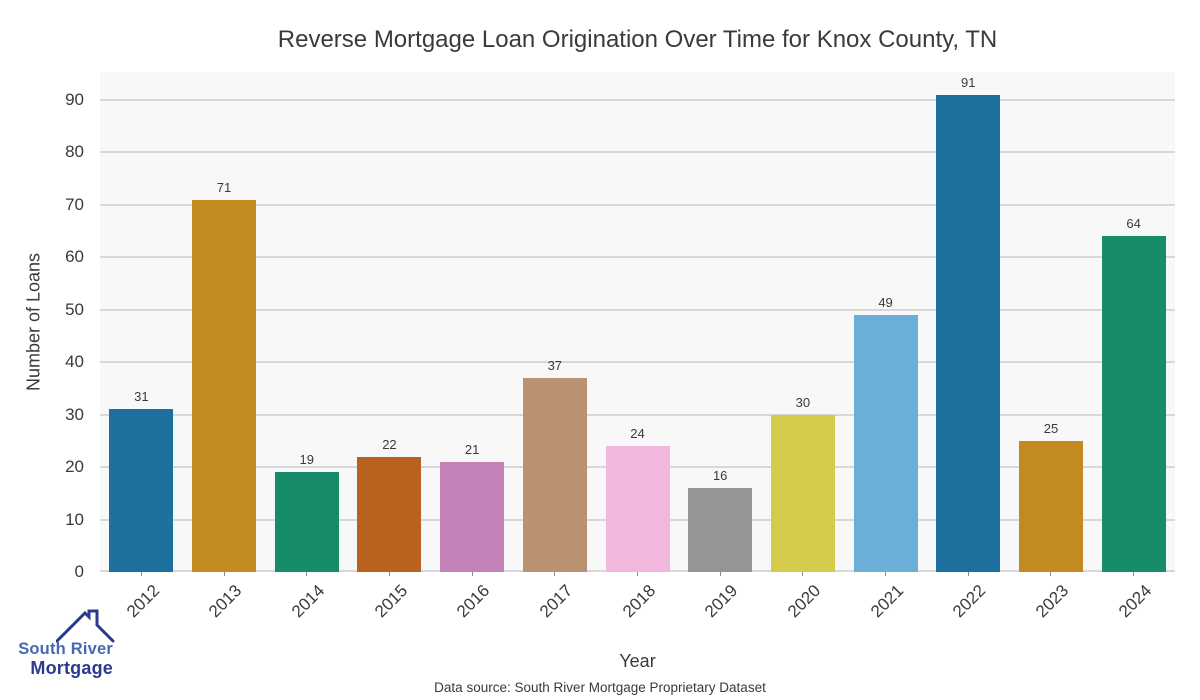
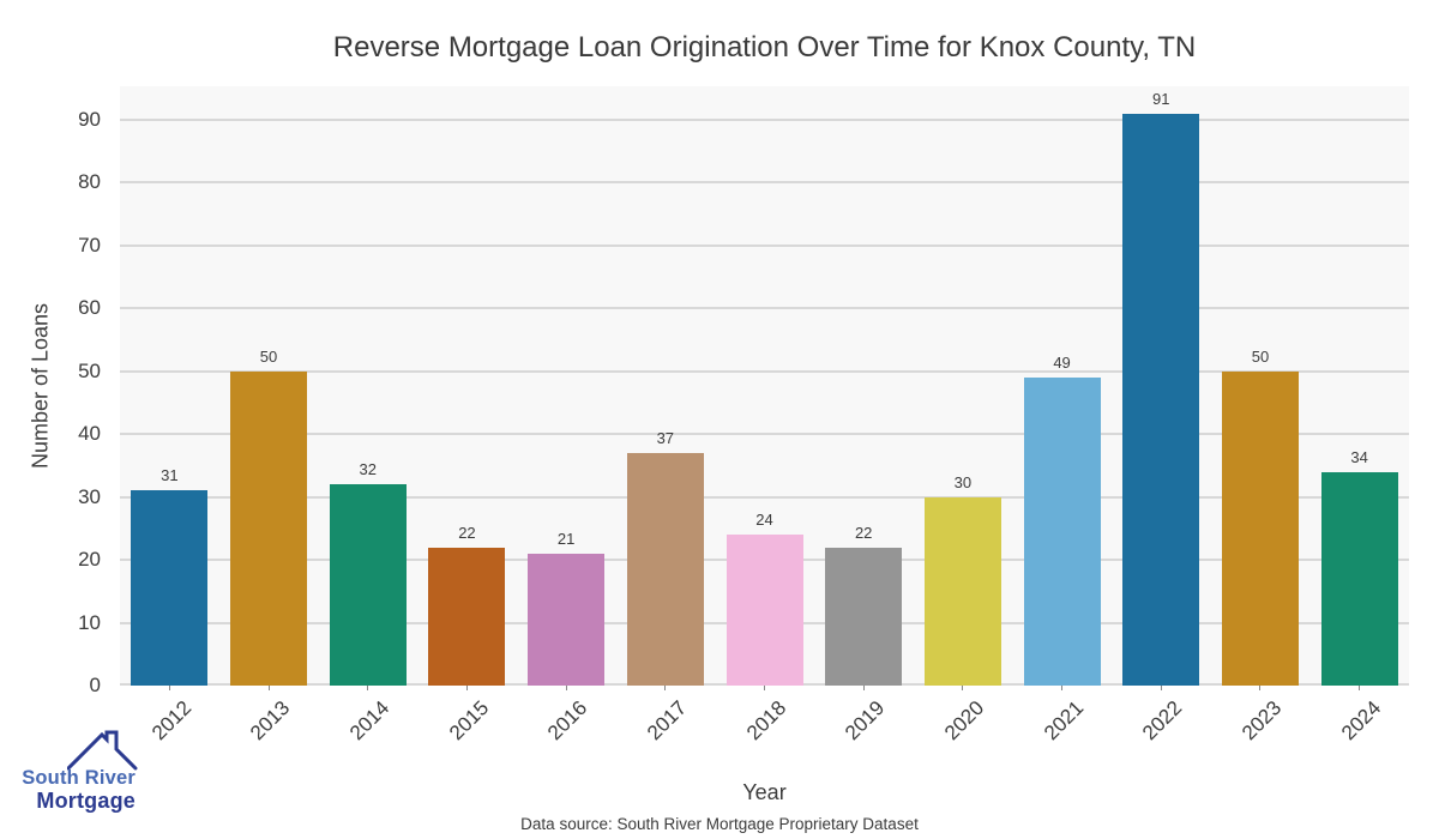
2013: 71 -> 50
2014: 19 -> 32
2019: 16 -> 22
2023: 25 -> 50
2024: 64 -> 34
